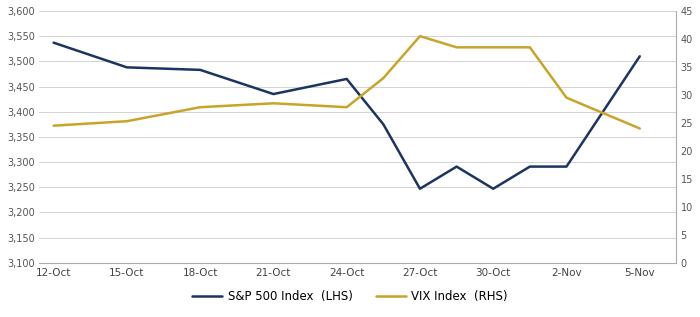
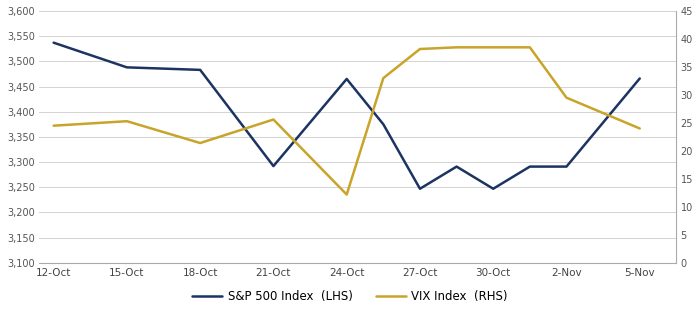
VIX Index (RHS)/18-Oct: 27.8 -> 21.4
S&P 500 Index (LHS)/21-Oct: 3,435 -> 3,292
VIX Index (RHS)/21-Oct: 28.5 -> 25.6
VIX Index (RHS)/24-Oct: 27.8 -> 12.2
VIX Index (RHS)/27-Oct: 40.5 -> 38.2
S&P 500 Index (LHS)/5-Nov: 3,510 -> 3,466
